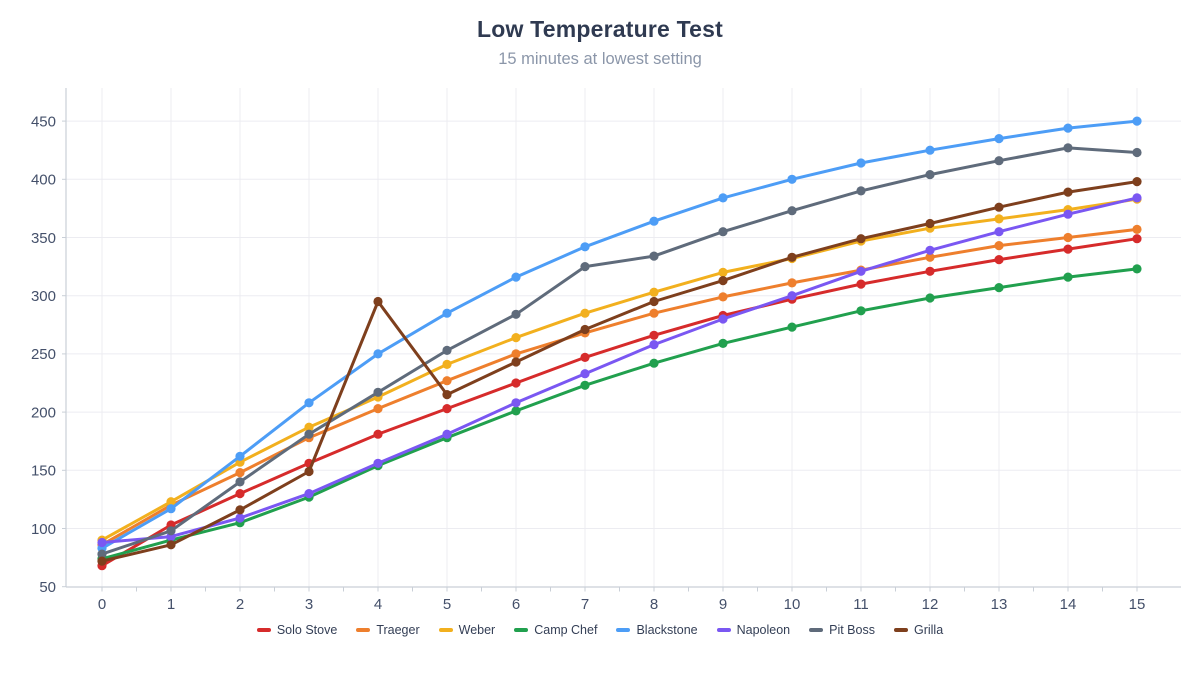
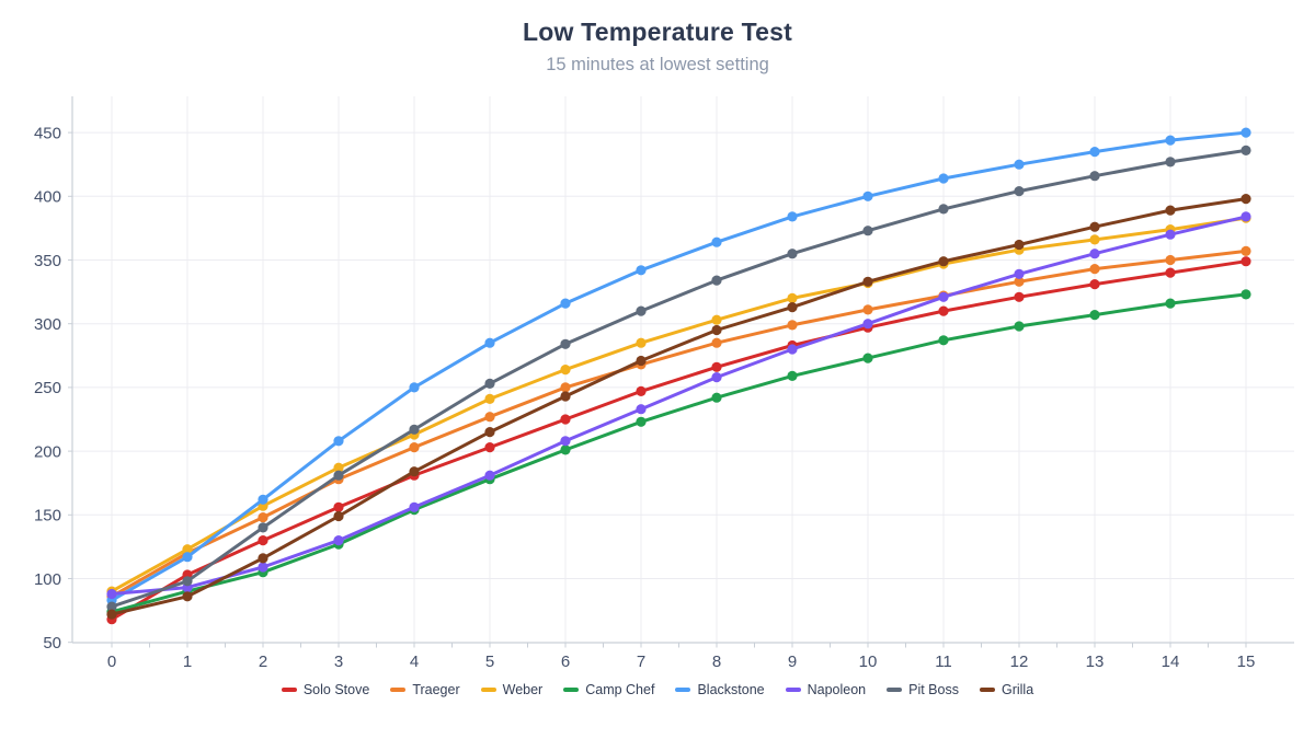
Grilla/4: 295 -> 184
Pit Boss/7: 325 -> 310
Pit Boss/15: 423 -> 436
